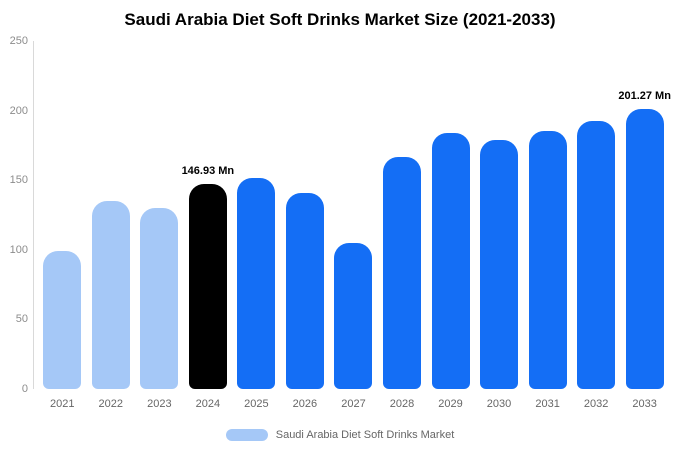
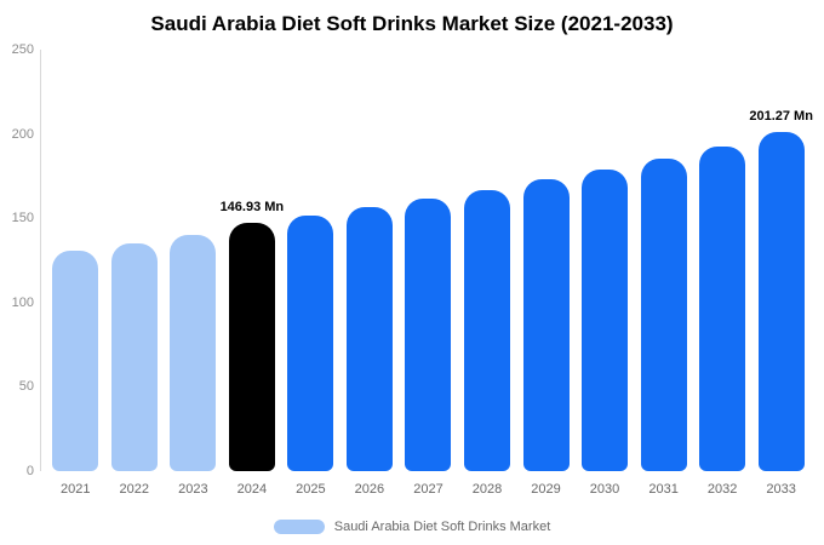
2021: 99 -> 130
2023: 130 -> 140
2026: 141 -> 156
2027: 105 -> 161
2029: 184 -> 173
